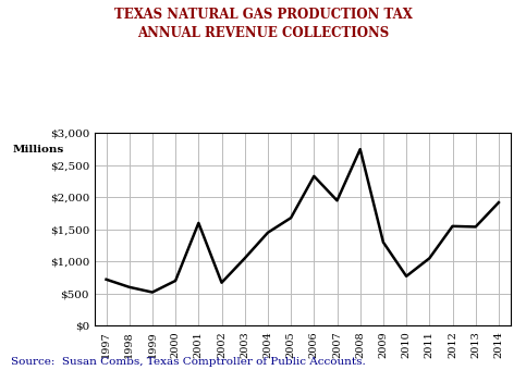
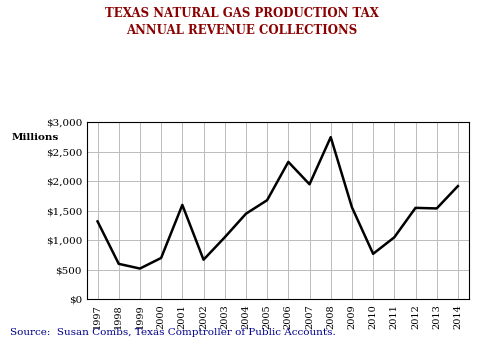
1997: $720 -> $1,320
2009: $1,300 -> $1,560
